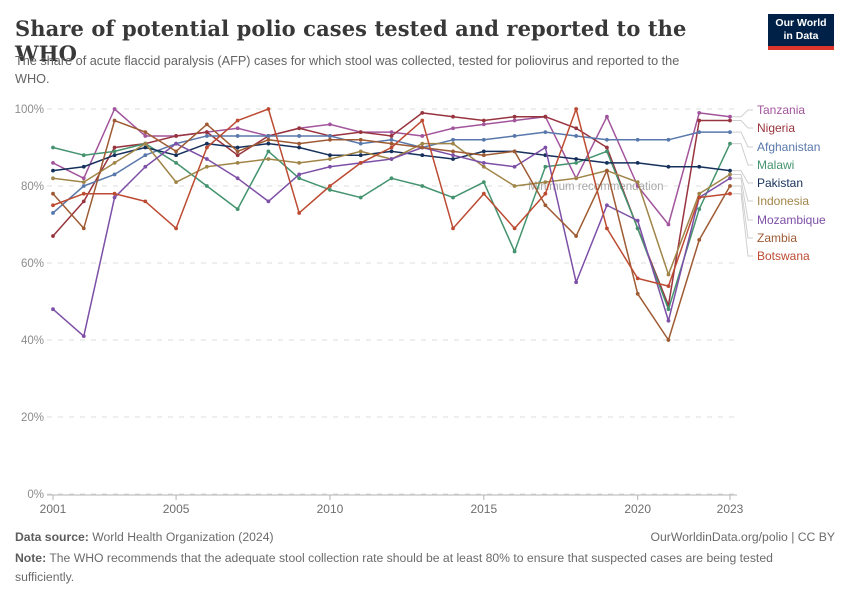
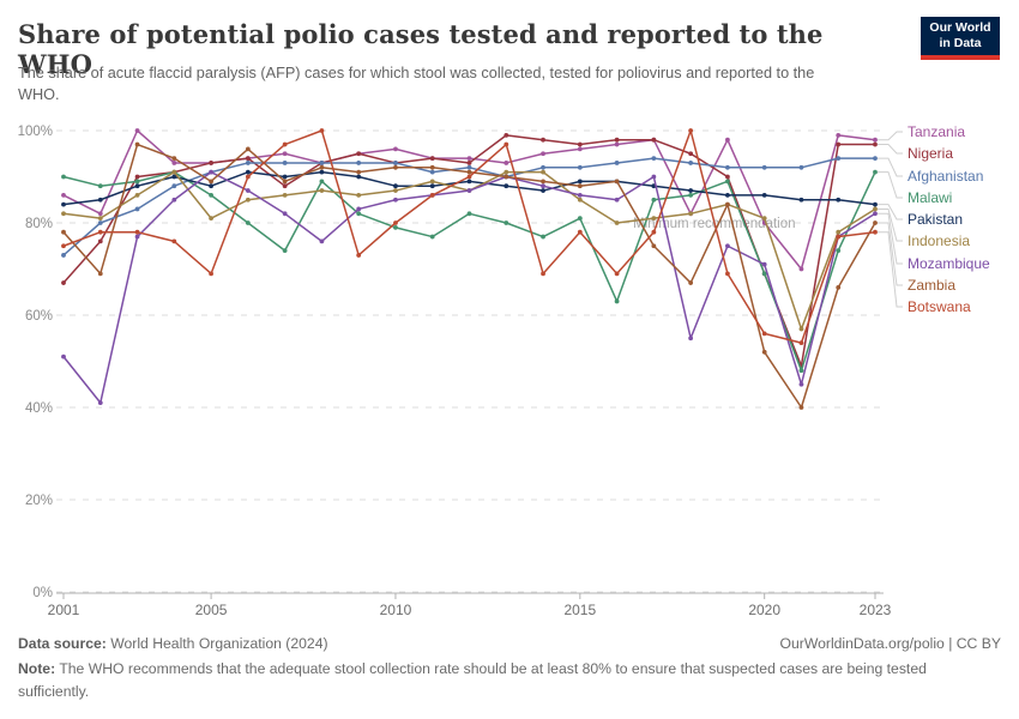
Mozambique/2001: 48% -> 51%
